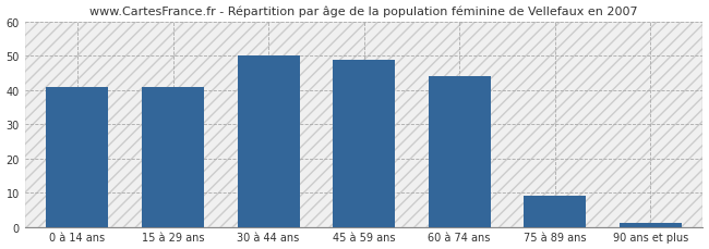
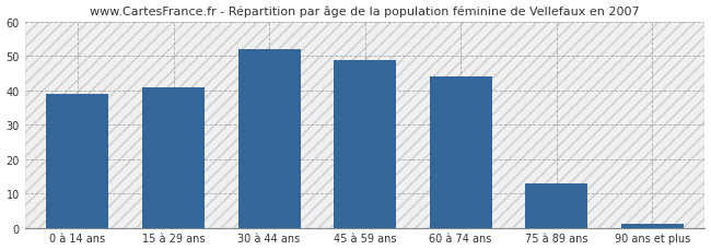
0 à 14 ans: 41 -> 39
30 à 44 ans: 50 -> 52
75 à 89 ans: 9 -> 13
